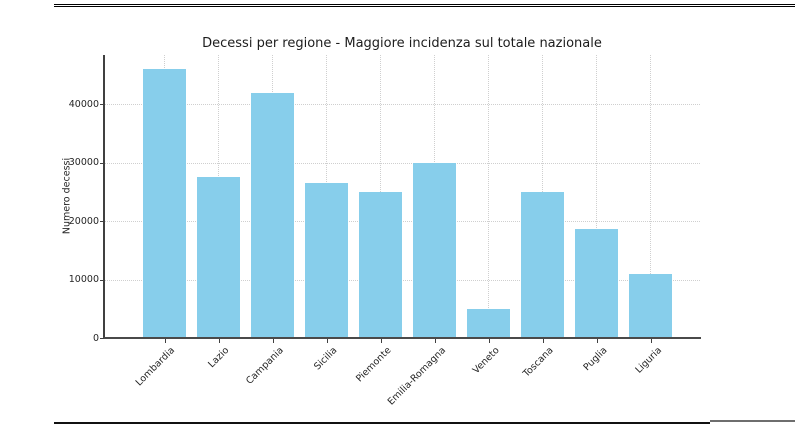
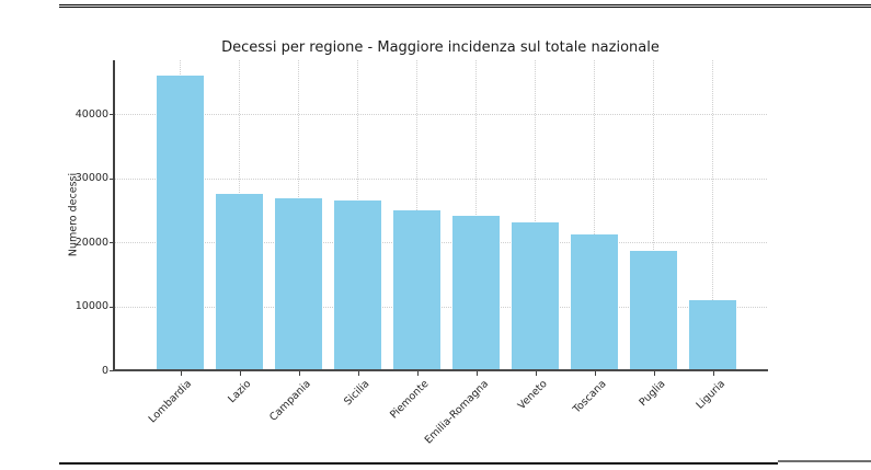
Campania: 42000 -> 27000
Emilia-Romagna: 30000 -> 24000
Veneto: 5000 -> 23000
Toscana: 25000 -> 21000
